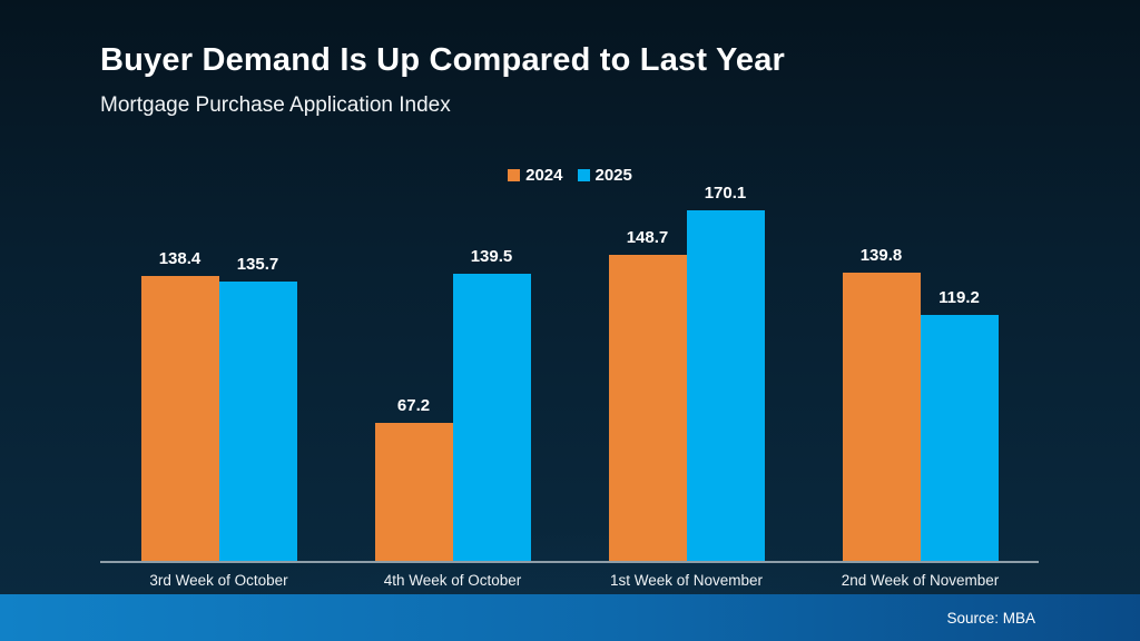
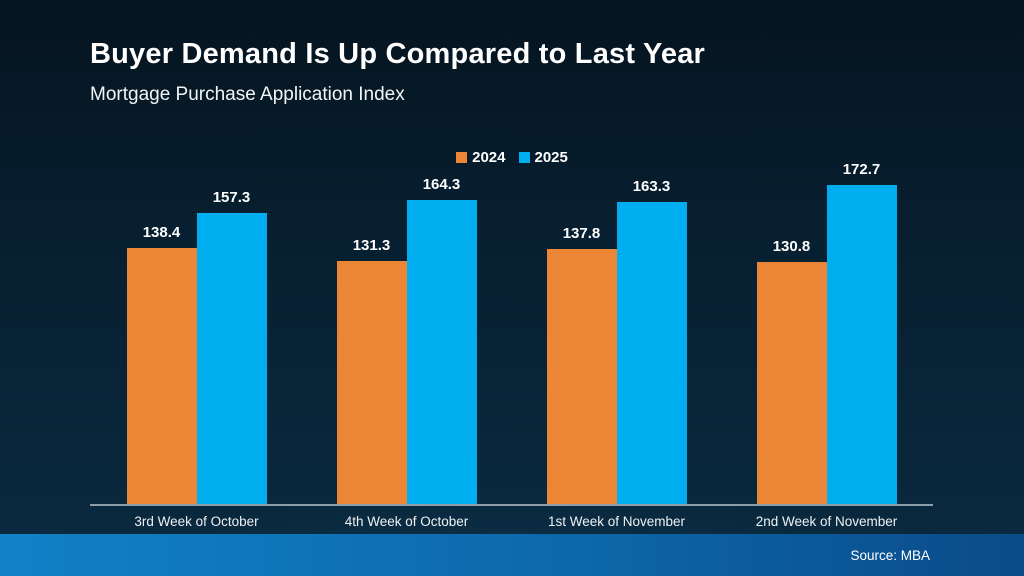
2025/3rd Week of October: 135.7 -> 157.3
2024/4th Week of October: 67.2 -> 131.3
2025/4th Week of October: 139.5 -> 164.3
2024/1st Week of November: 148.7 -> 137.8
2025/1st Week of November: 170.1 -> 163.3
2024/2nd Week of November: 139.8 -> 130.8
2025/2nd Week of November: 119.2 -> 172.7
